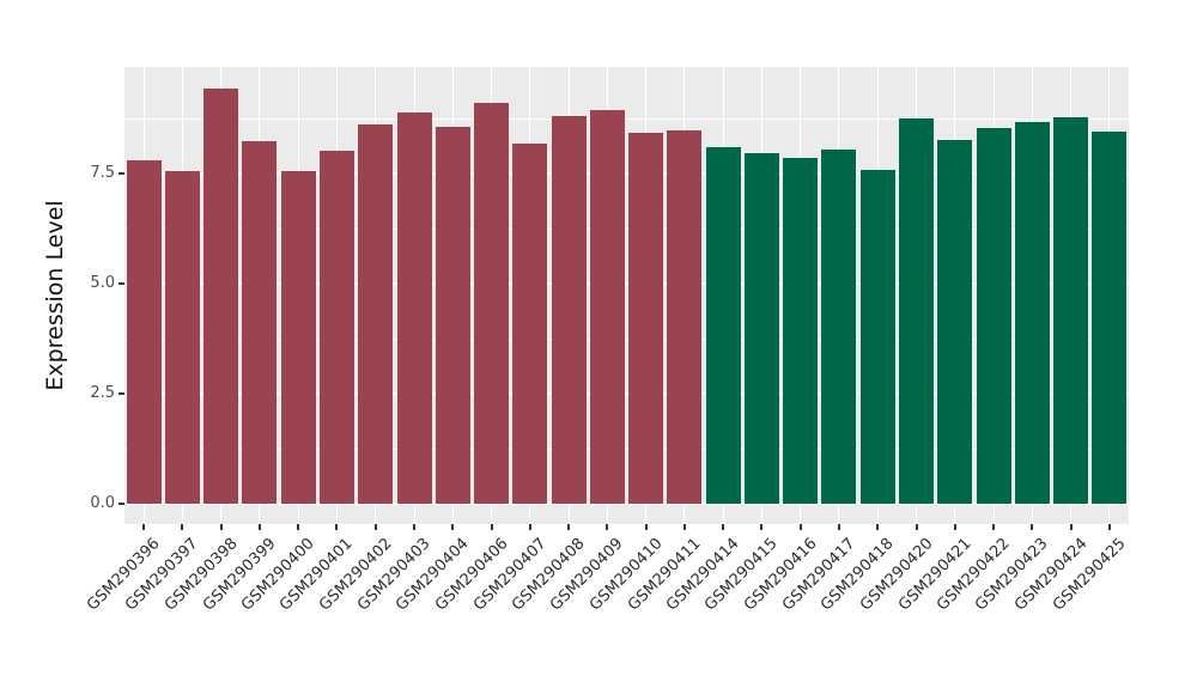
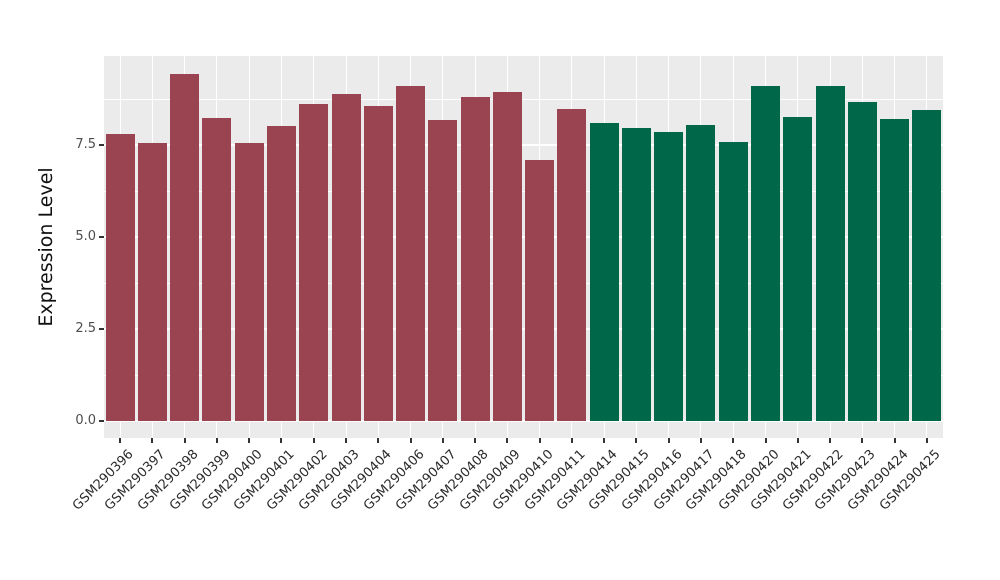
GSM290410: 8.4 -> 7.1
GSM290420: 8.8 -> 9.1
GSM290422: 8.6 -> 9.1
GSM290424: 8.8 -> 8.2
